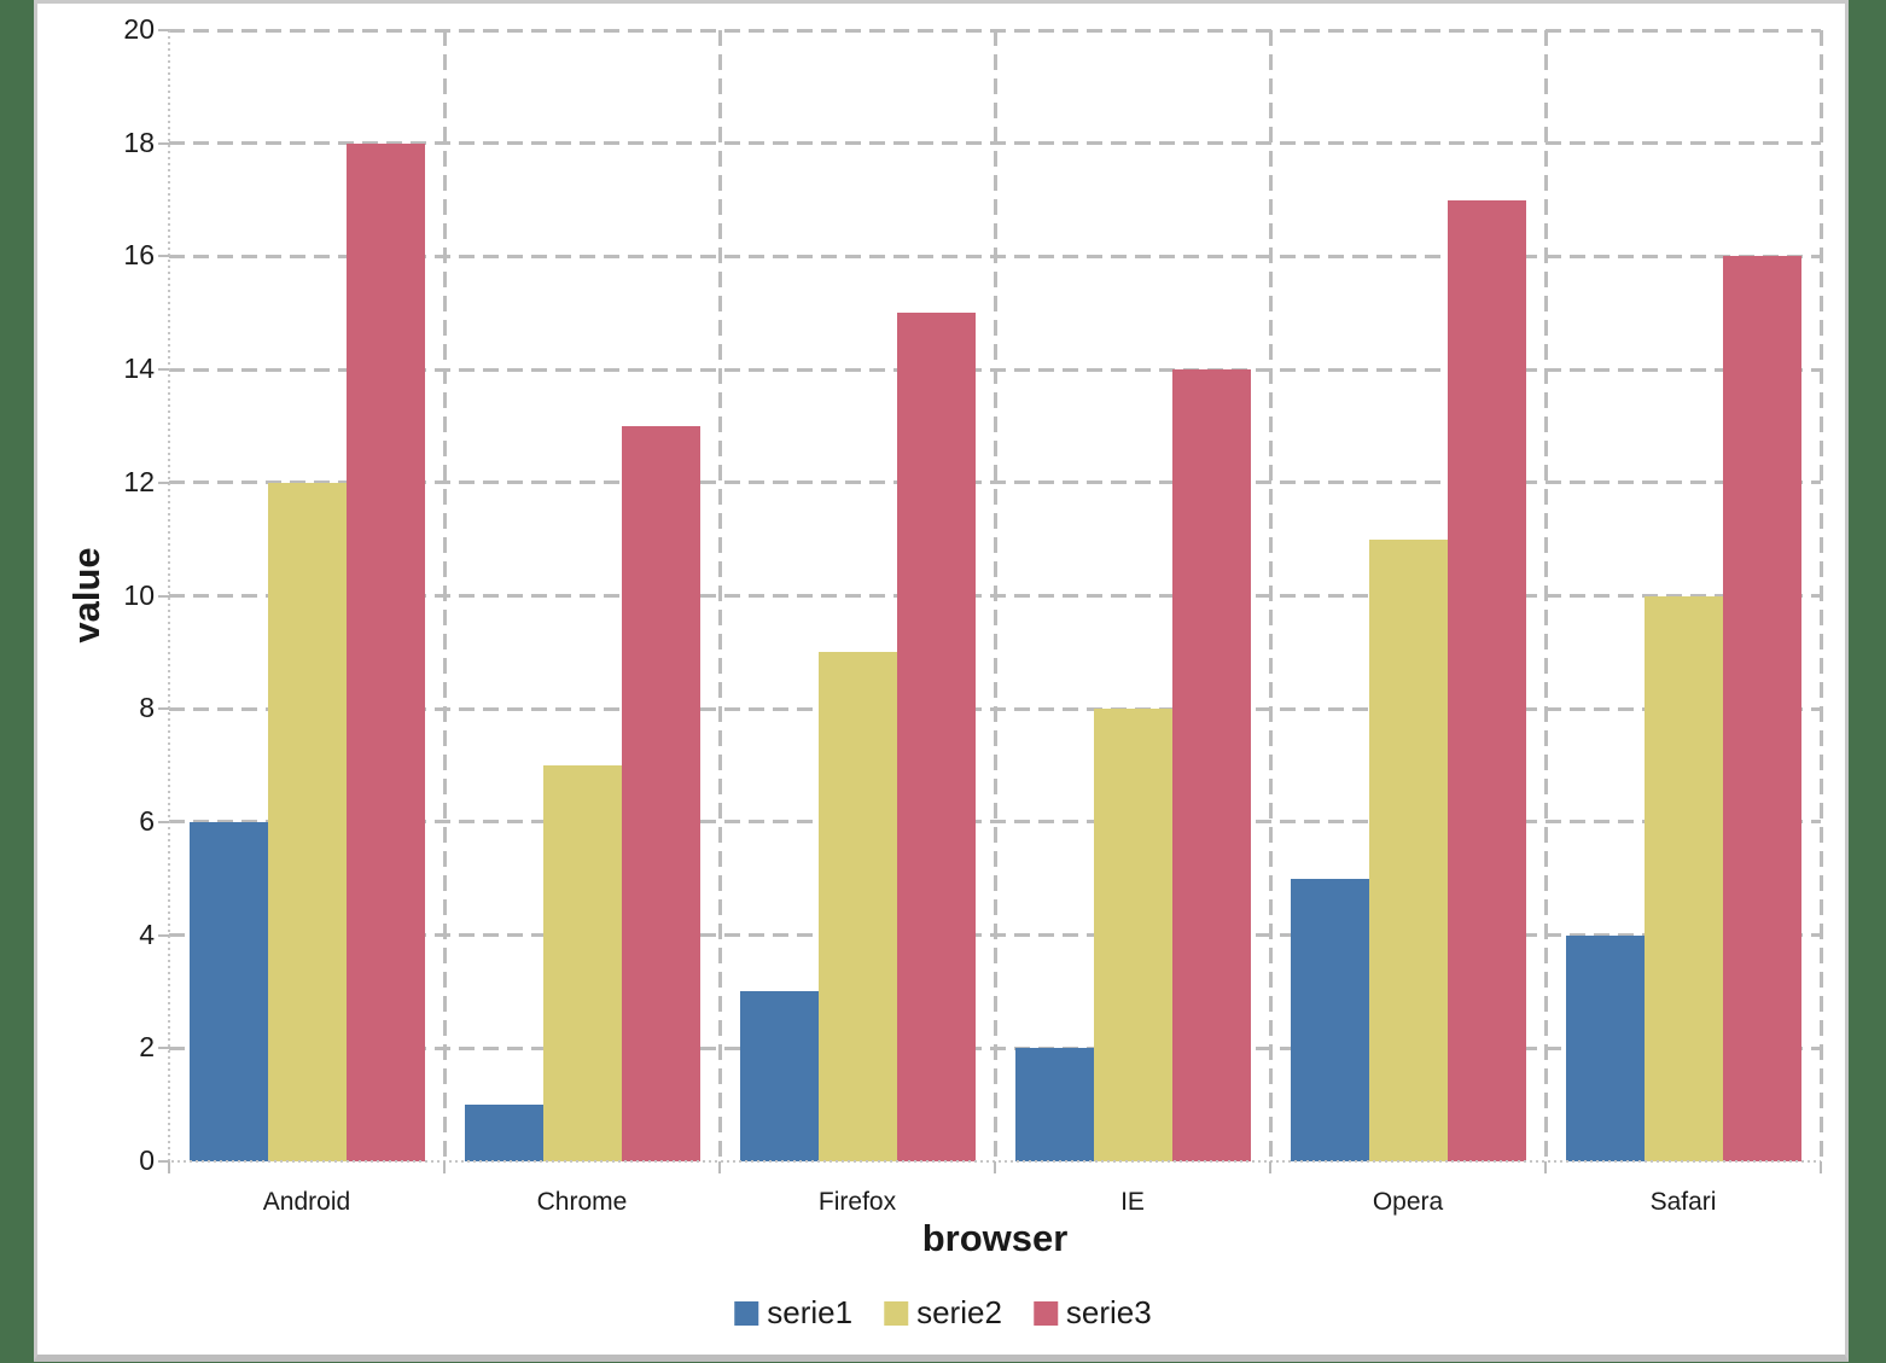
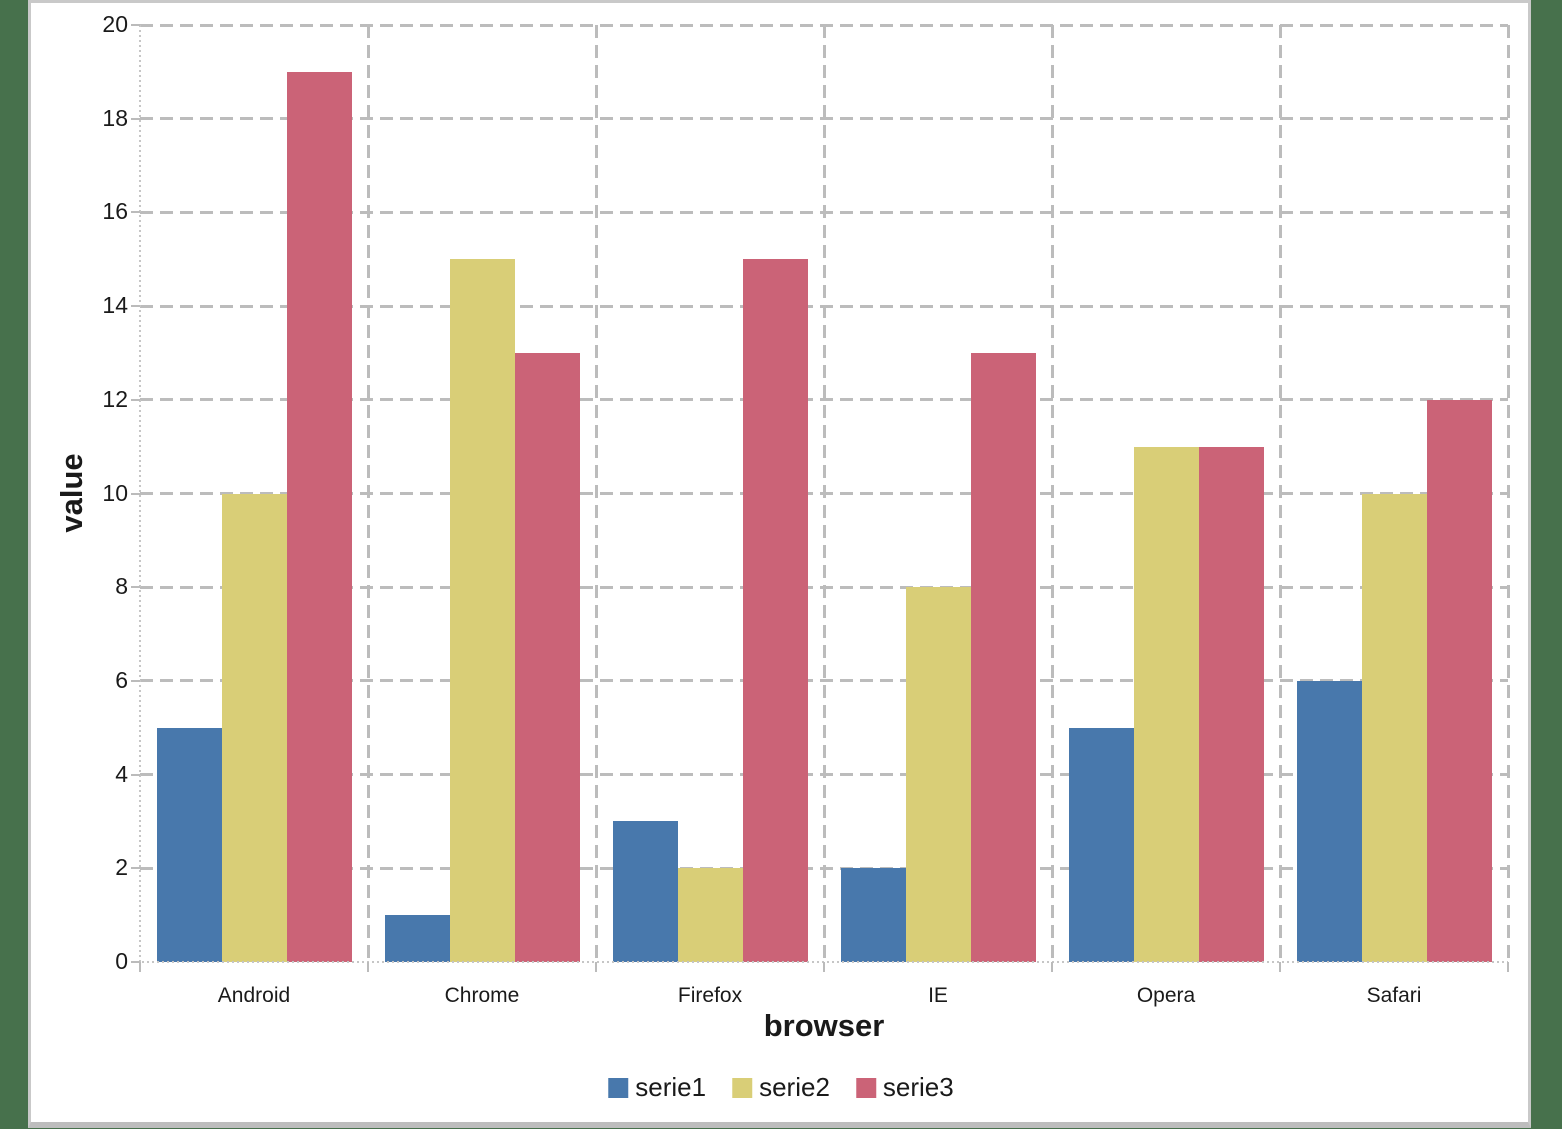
serie1/Android: 6 -> 5
serie2/Android: 12 -> 10
serie3/Android: 18 -> 19
serie2/Chrome: 7 -> 15
serie2/Firefox: 9 -> 2
serie3/IE: 14 -> 13
serie3/Opera: 17 -> 11
serie1/Safari: 4 -> 6
serie3/Safari: 16 -> 12
